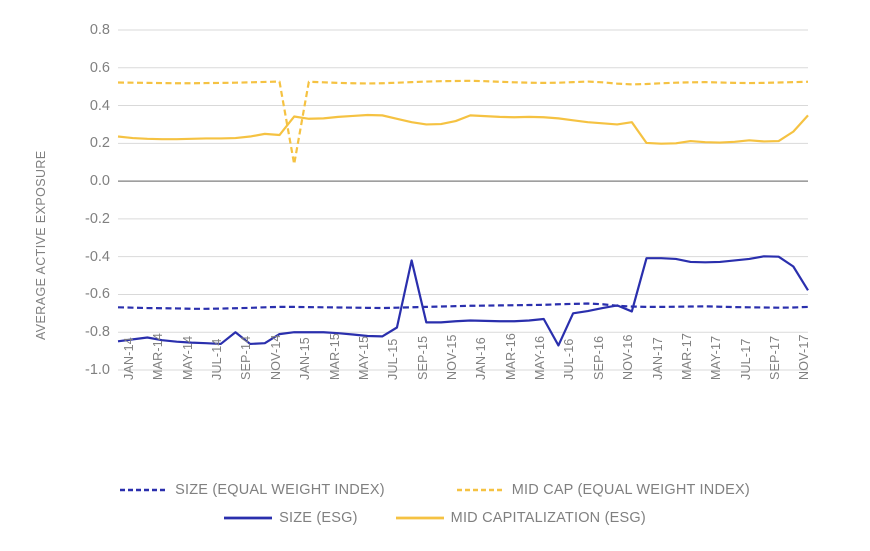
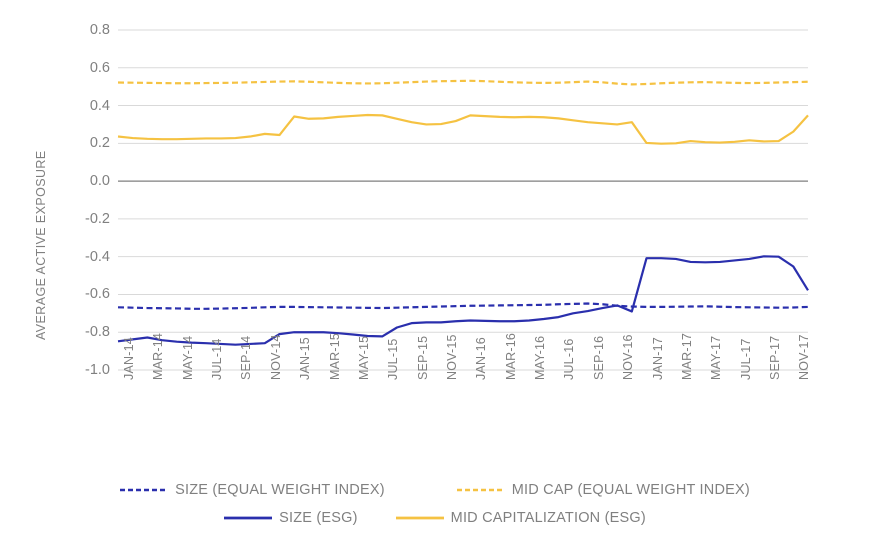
SIZE (ESG)/SEP-14: -0.80 -> -0.87
MID CAP (EQUAL WEIGHT INDEX)/JAN-15: 0.09 -> 0.53
SIZE (ESG)/SEP-15: -0.42 -> -0.75
SIZE (ESG)/JUL-16: -0.87 -> -0.72
